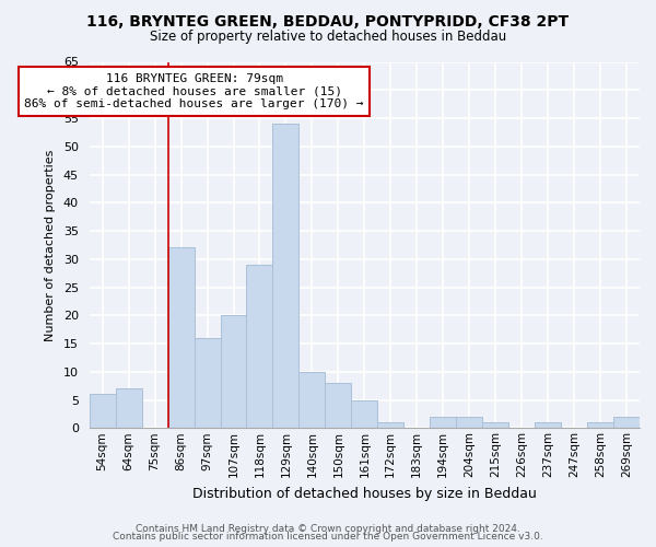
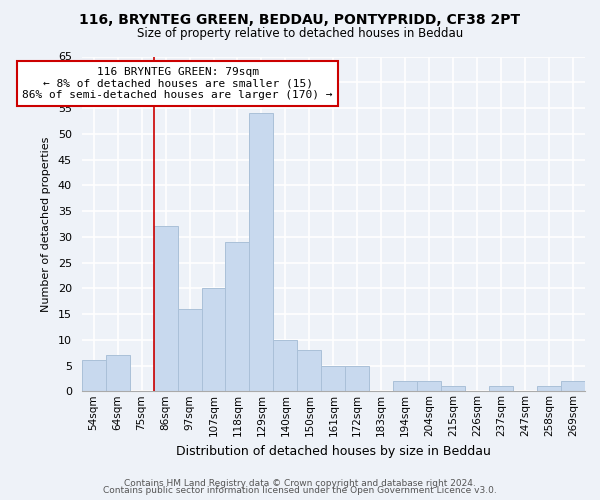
172sqm: 1 -> 5
